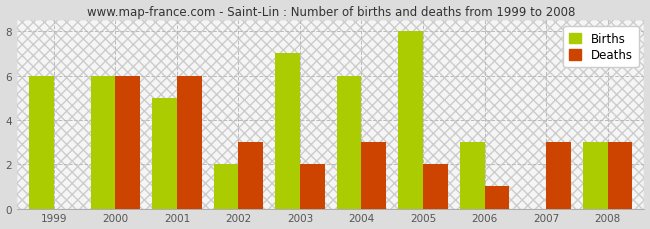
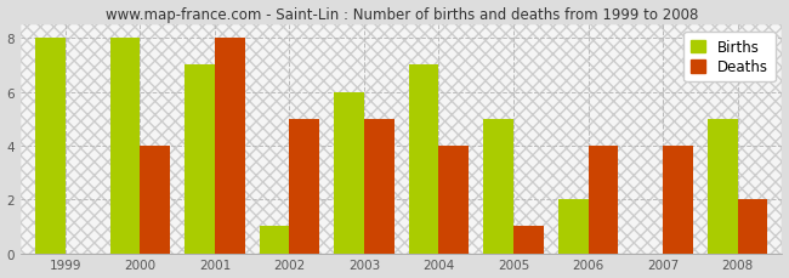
Births/1999: 6 -> 8
Births/2000: 6 -> 8
Deaths/2000: 6 -> 4
Births/2001: 5 -> 7
Deaths/2001: 6 -> 8
Births/2002: 2 -> 1
Deaths/2002: 3 -> 5
Births/2003: 7 -> 6
Deaths/2003: 2 -> 5
Births/2004: 6 -> 7
Deaths/2004: 3 -> 4
Births/2005: 8 -> 5
Deaths/2005: 2 -> 1
Births/2006: 3 -> 2
Deaths/2006: 1 -> 4
Deaths/2007: 3 -> 4
Births/2008: 3 -> 5
Deaths/2008: 3 -> 2
